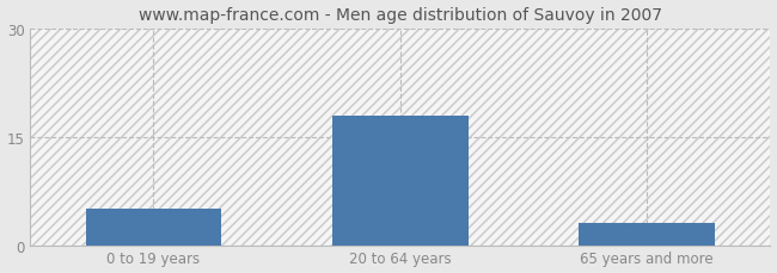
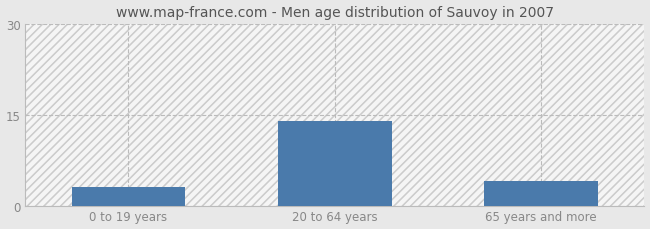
0 to 19 years: 5 -> 3
20 to 64 years: 18 -> 14
65 years and more: 3 -> 4
